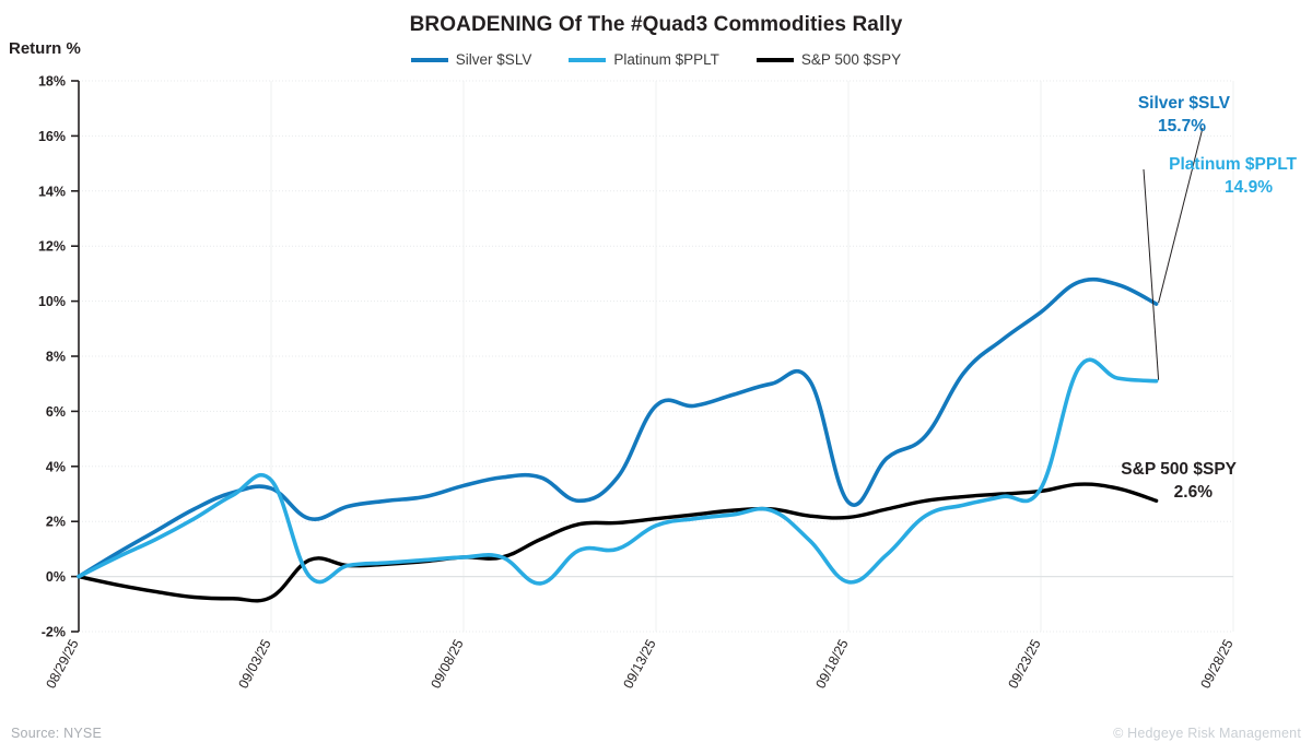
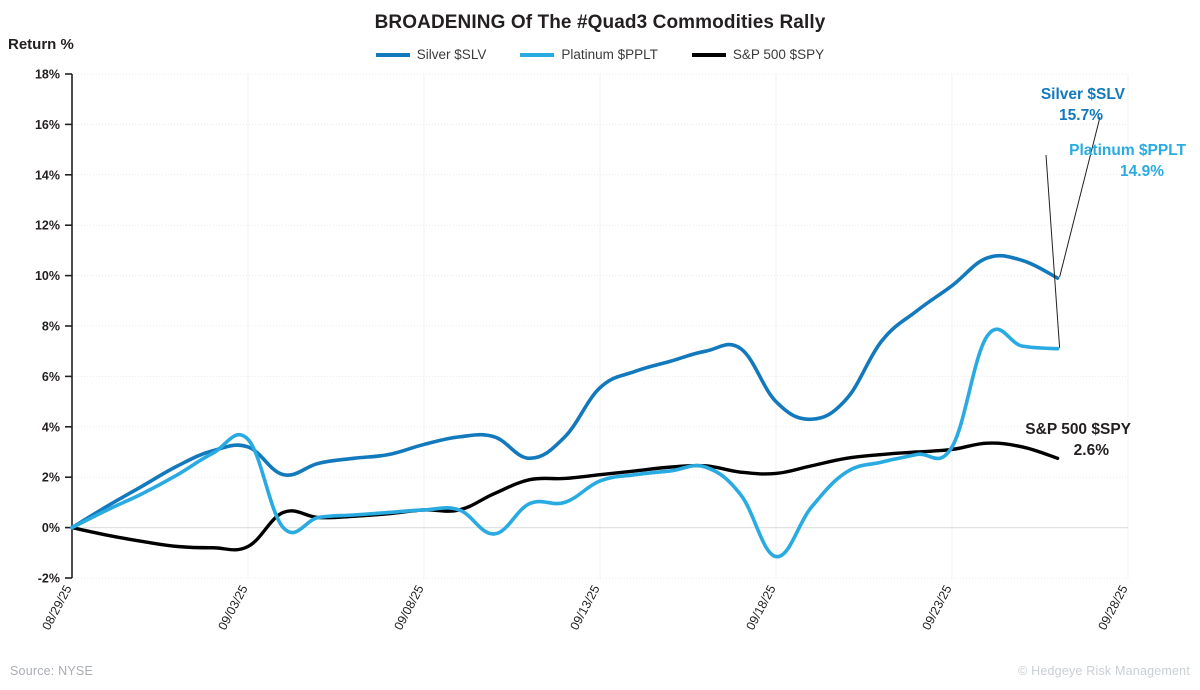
Silver $SLV/09/13/25: 6.2% -> 5.5%
Silver $SLV/09/18/25: 2.7% -> 5.0%
Platinum $PPLT/09/18/25: -0.2% -> -1.1%
